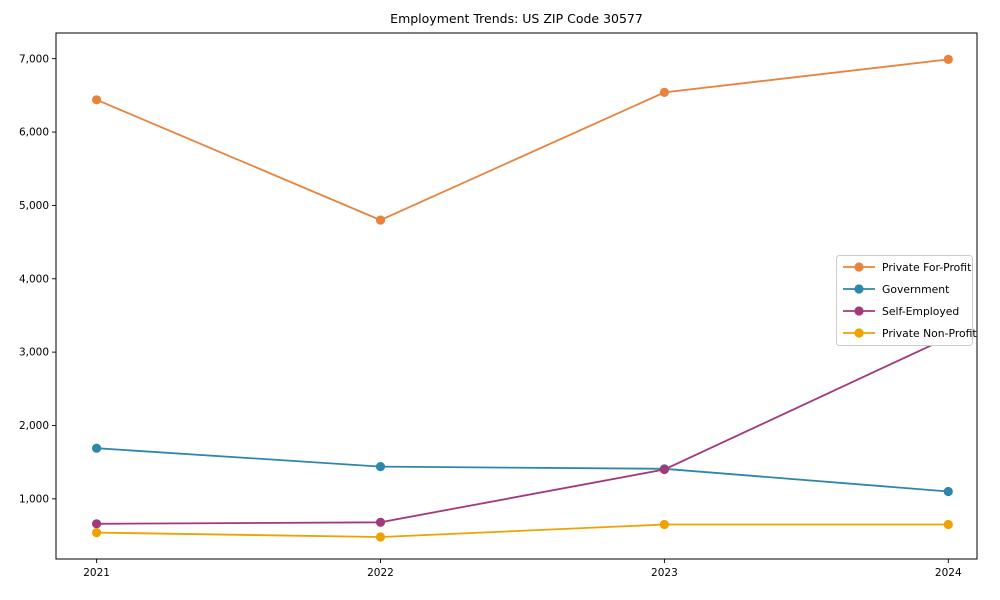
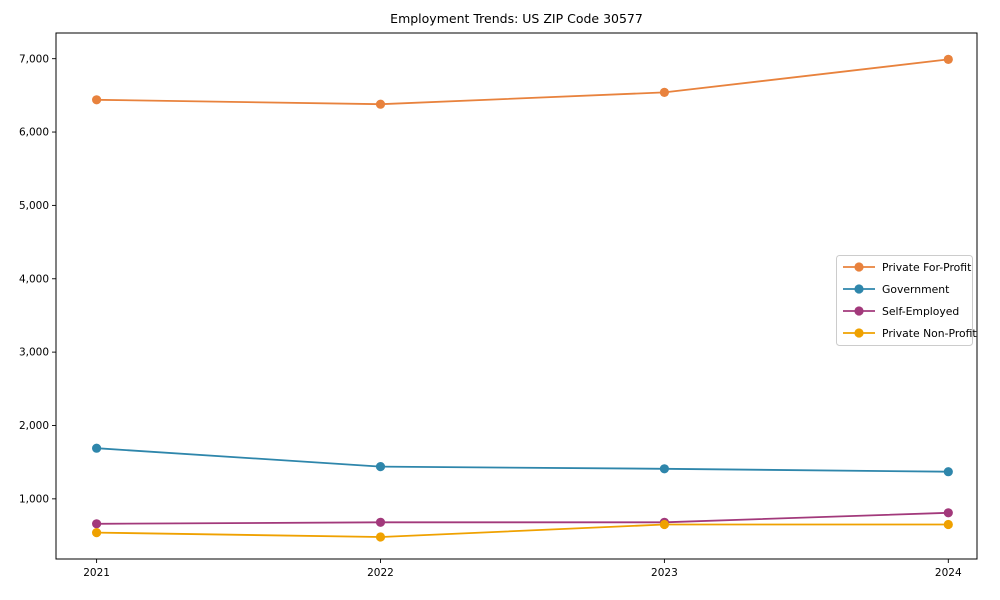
Private For-Profit/2022: 4800 -> 6400
Self-Employed/2023: 1400 -> 700
Government/2024: 1100 -> 1400
Self-Employed/2024: 3200 -> 800
